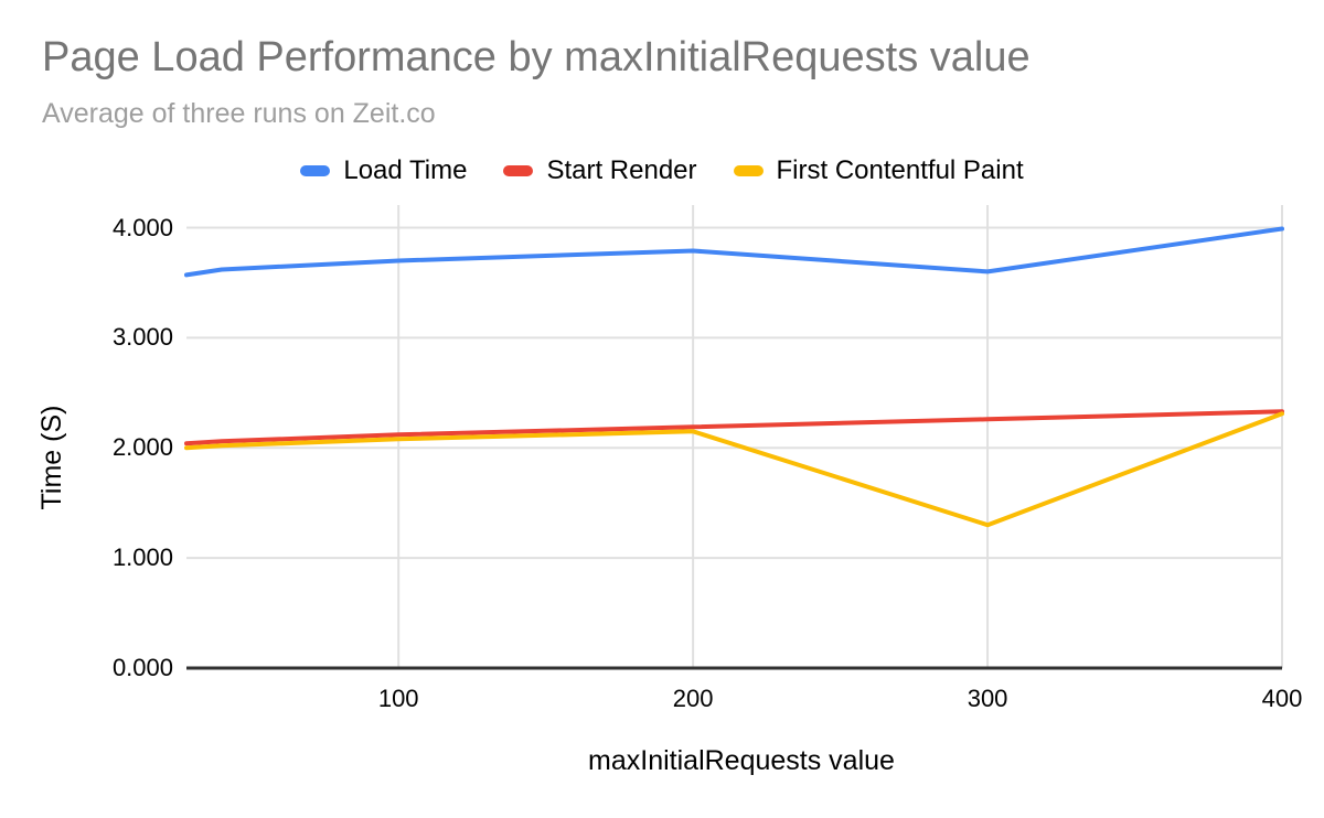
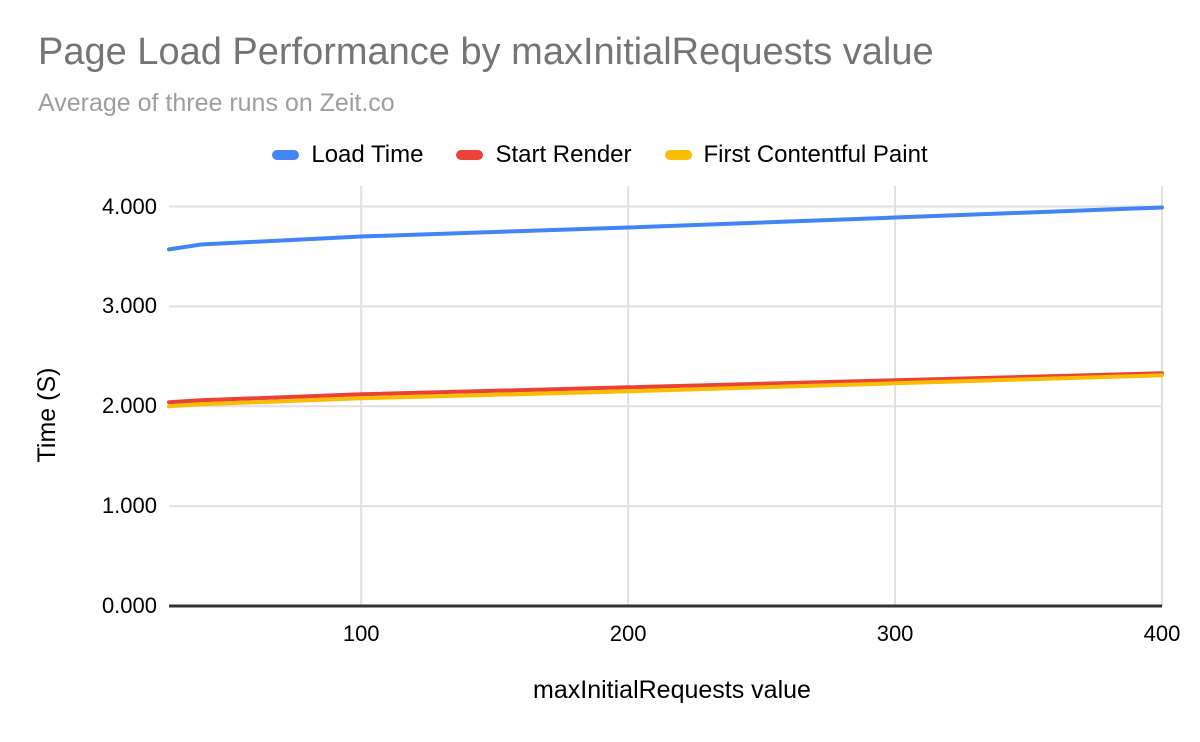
Load Time/300: 3.6 -> 3.9
First Contentful Paint/300: 1.3 -> 2.2
